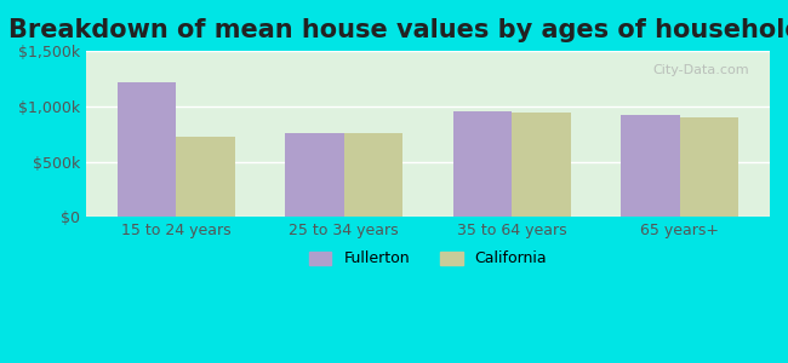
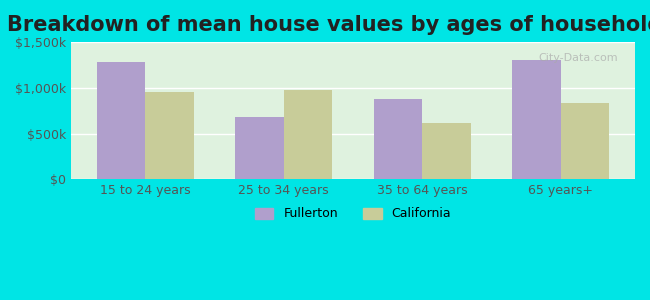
Fullerton/15 to 24 years: $1,220k -> $1,280k
California/15 to 24 years: $730k -> $960k
Fullerton/25 to 34 years: $760k -> $680k
California/25 to 34 years: $760k -> $980k
Fullerton/35 to 64 years: $960k -> $880k
California/35 to 64 years: $940k -> $620k
Fullerton/65 years+: $920k -> $1,300k
California/65 years+: $900k -> $840k
